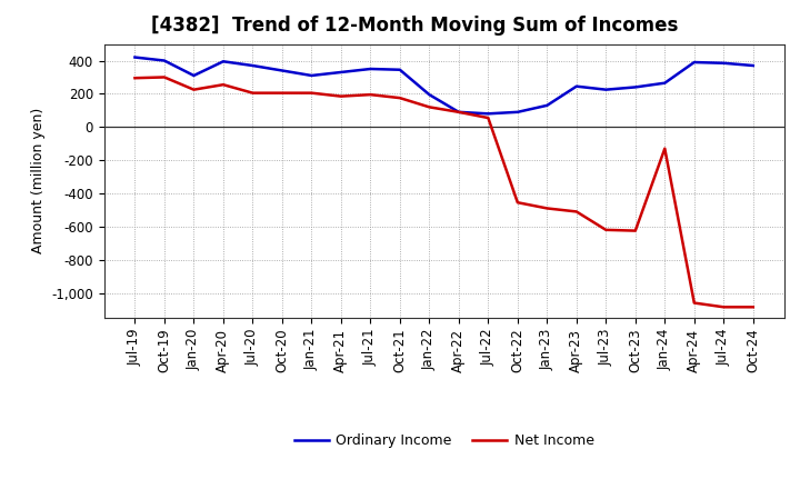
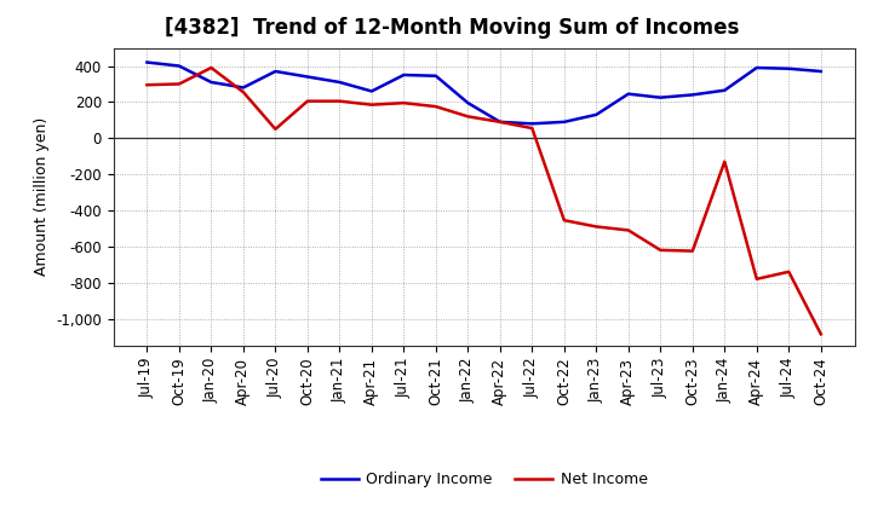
Net Income/Jan-20: 220 -> 390
Ordinary Income/Apr-20: 400 -> 280
Net Income/Jul-20: 200 -> 50
Ordinary Income/Apr-21: 330 -> 260
Net Income/Apr-24: -1,060 -> -780
Net Income/Jul-24: -1,080 -> -740
